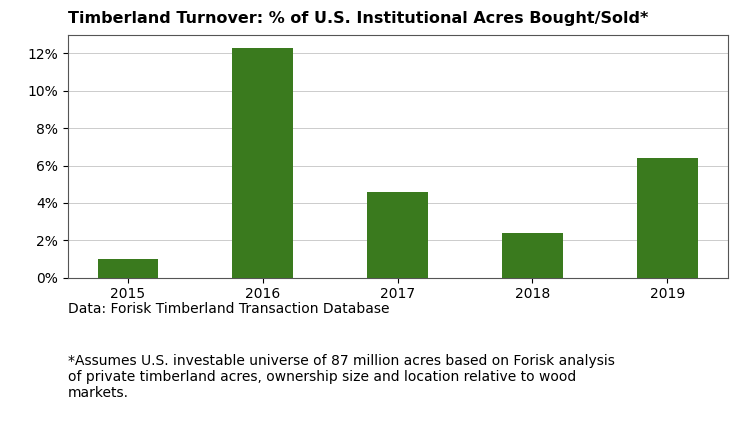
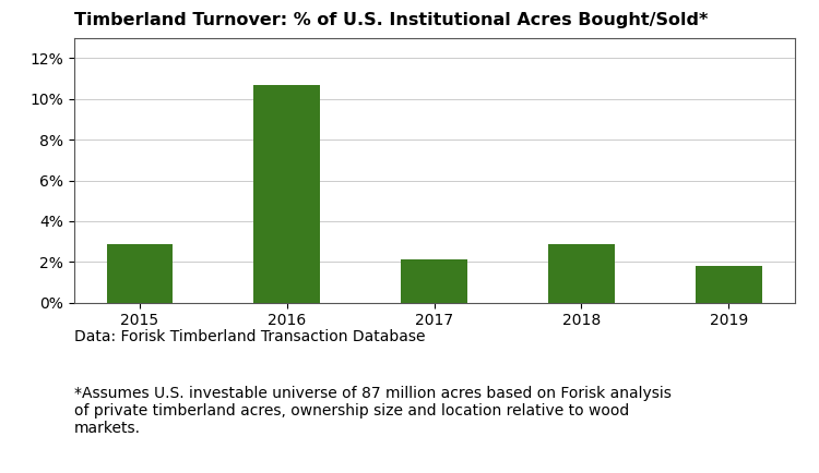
2015: 1.0% -> 2.9%
2016: 12.3% -> 10.7%
2017: 4.6% -> 2.1%
2018: 2.4% -> 2.9%
2019: 6.4% -> 1.8%
